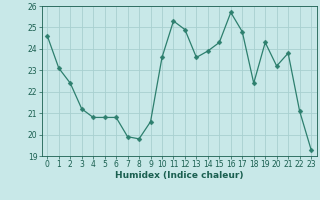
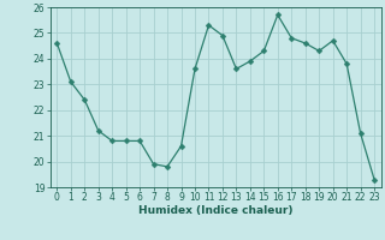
18: 22.4 -> 24.6
20: 23.2 -> 24.7
